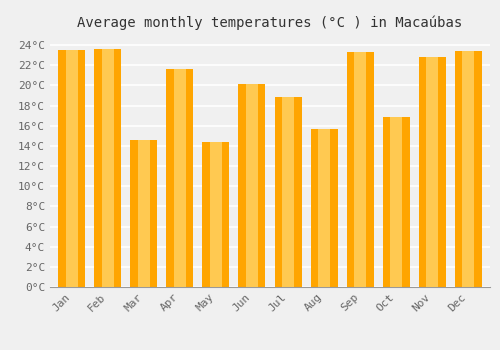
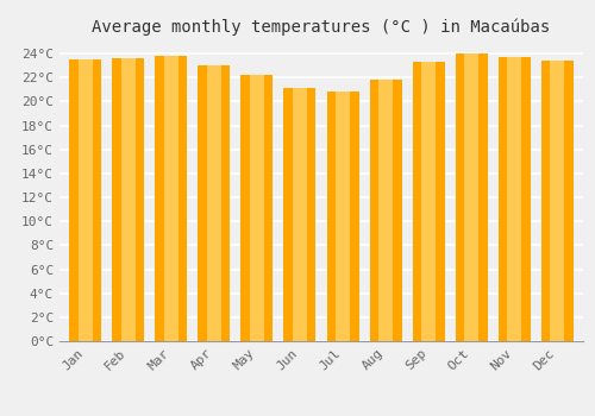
Mar: 14.6°C -> 23.8°C
Apr: 21.6°C -> 23.0°C
May: 14.4°C -> 22.2°C
Jun: 20.1°C -> 21.1°C
Jul: 18.8°C -> 20.8°C
Aug: 15.7°C -> 21.8°C
Oct: 16.9°C -> 24.0°C
Nov: 22.8°C -> 23.7°C
